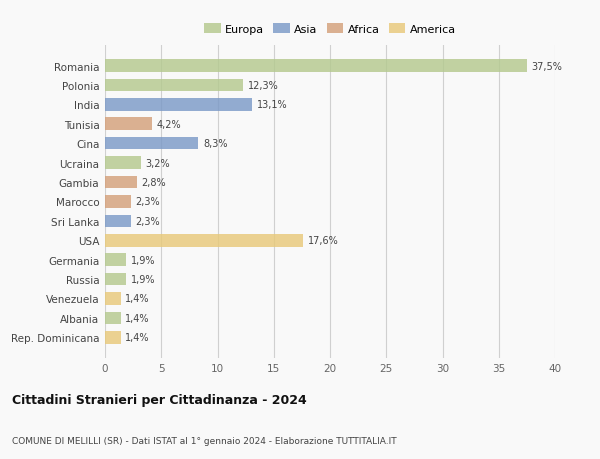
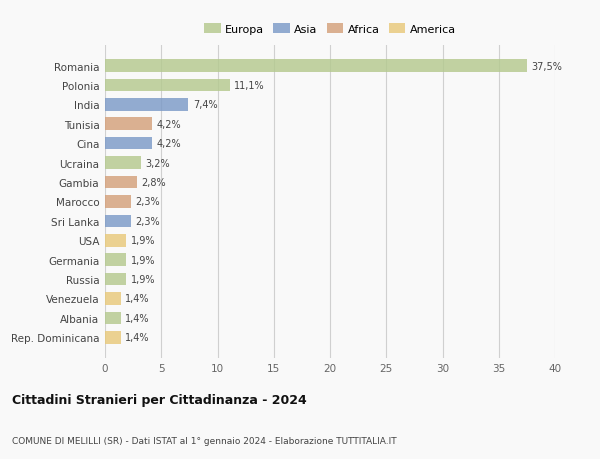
Polonia: 12,3% -> 11,1%
India: 13,1% -> 7,4%
Cina: 8,3% -> 4,2%
USA: 17,6% -> 1,9%
